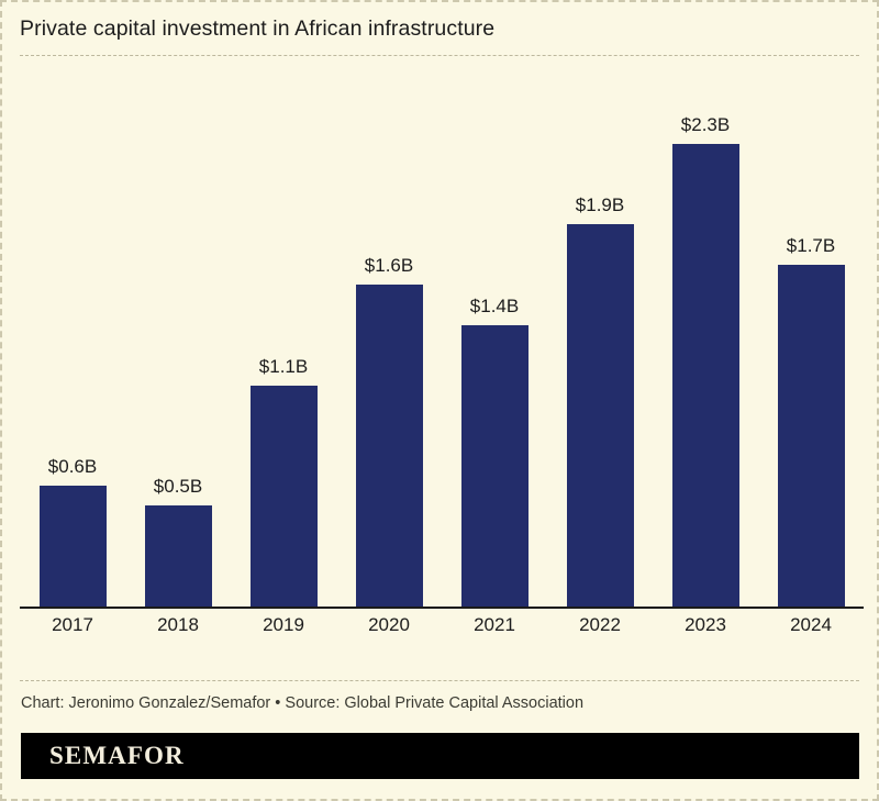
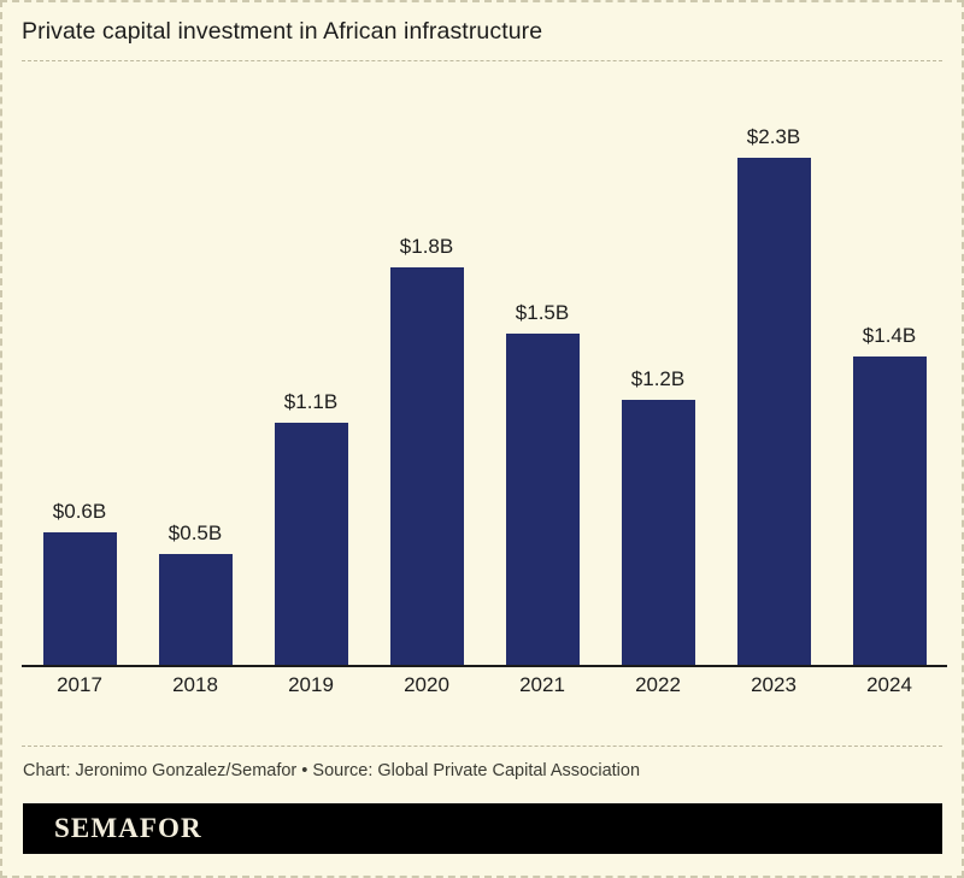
2020: $1.6B -> $1.8B
2021: $1.4B -> $1.5B
2022: $1.9B -> $1.2B
2024: $1.7B -> $1.4B
